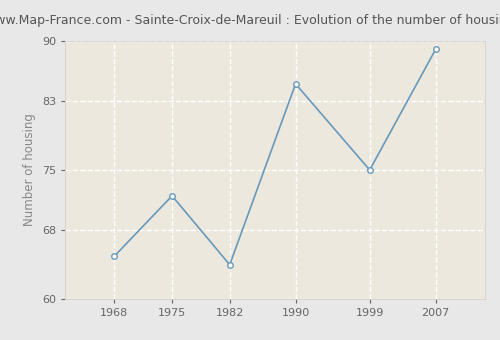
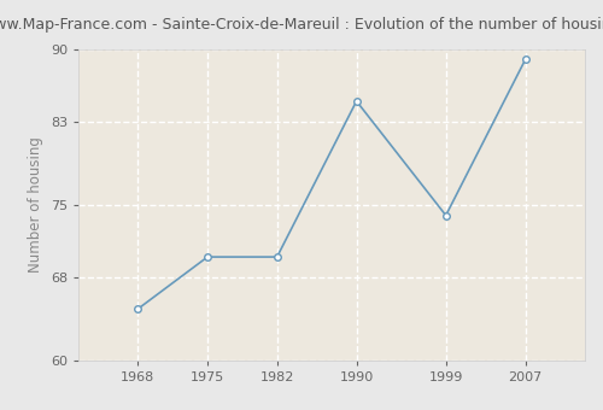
1975: 72 -> 70
1982: 64 -> 70
1999: 75 -> 74
